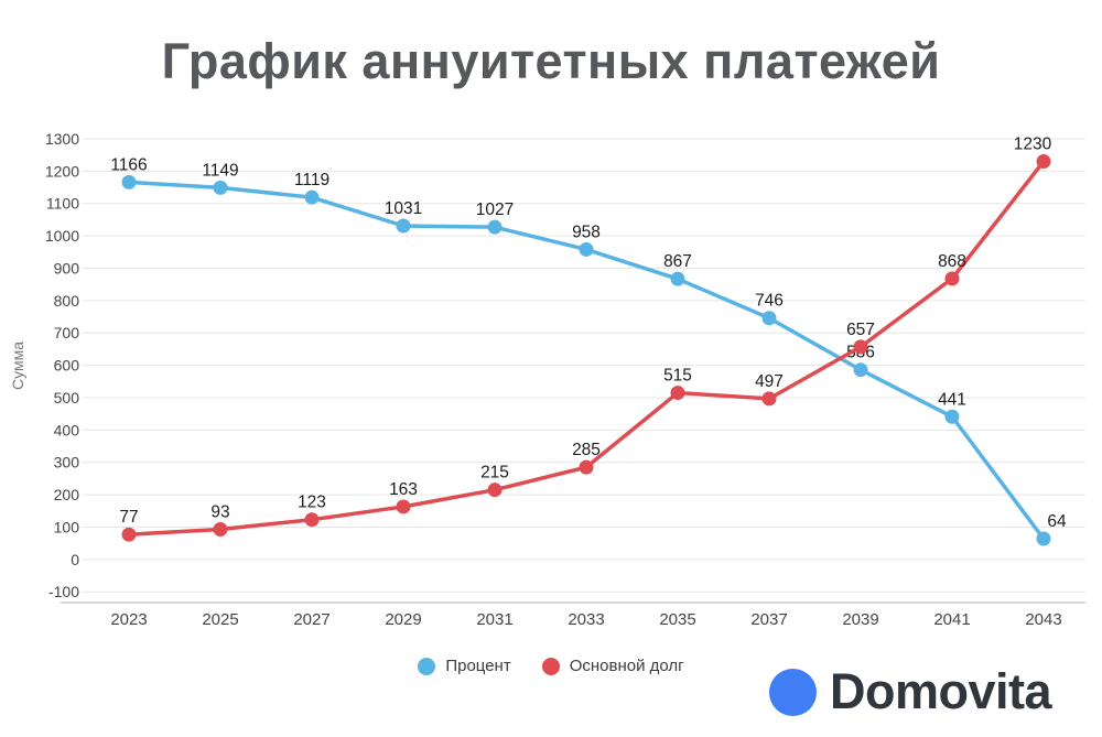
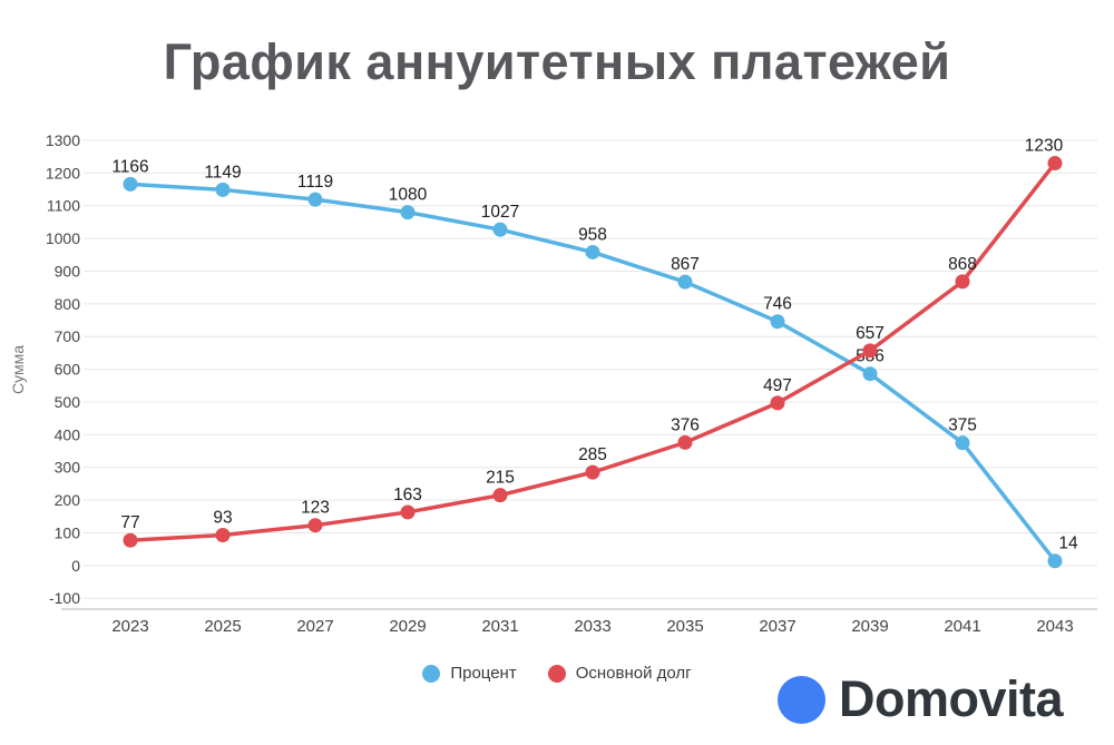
Процент/2029: 1031 -> 1080
Основной долг/2035: 515 -> 376
Процент/2041: 441 -> 375
Процент/2043: 64 -> 14
